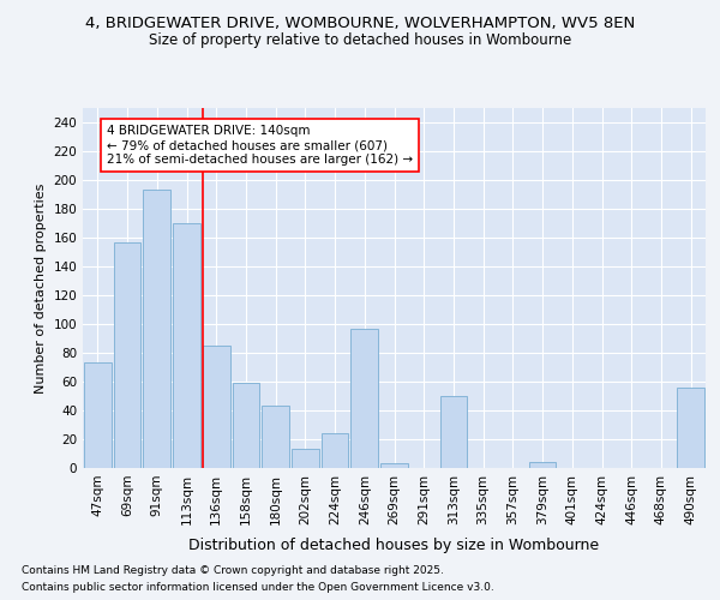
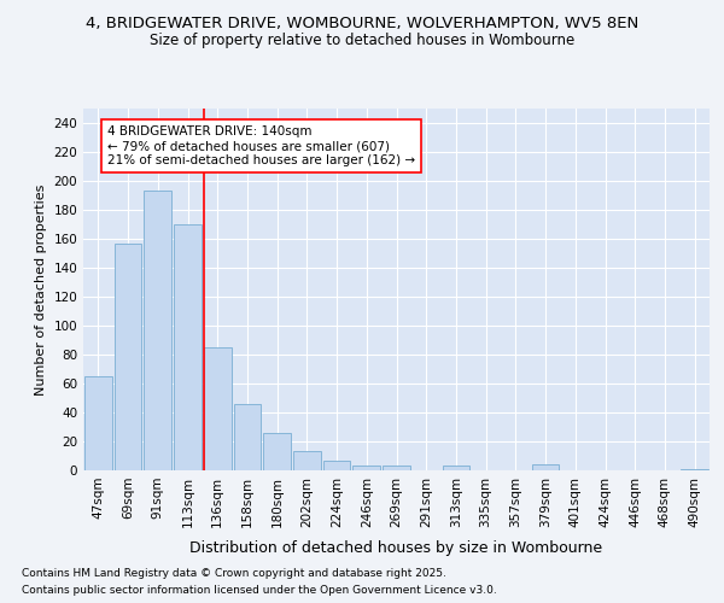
47sqm: 73 -> 65
158sqm: 59 -> 46
180sqm: 43 -> 26
224sqm: 24 -> 7
246sqm: 97 -> 3
313sqm: 50 -> 3
490sqm: 56 -> 1
